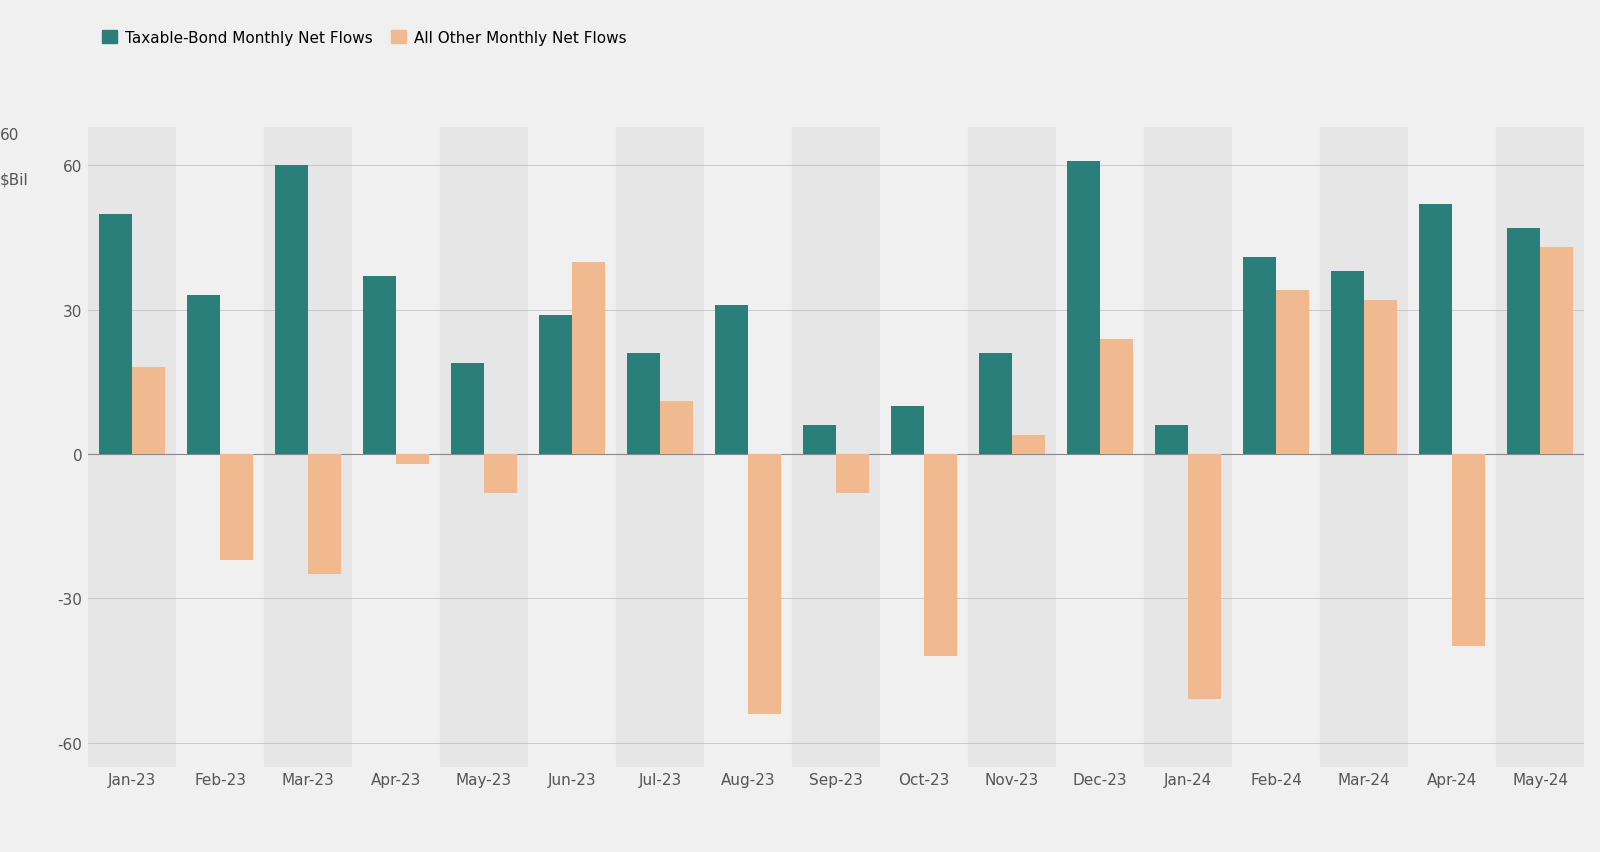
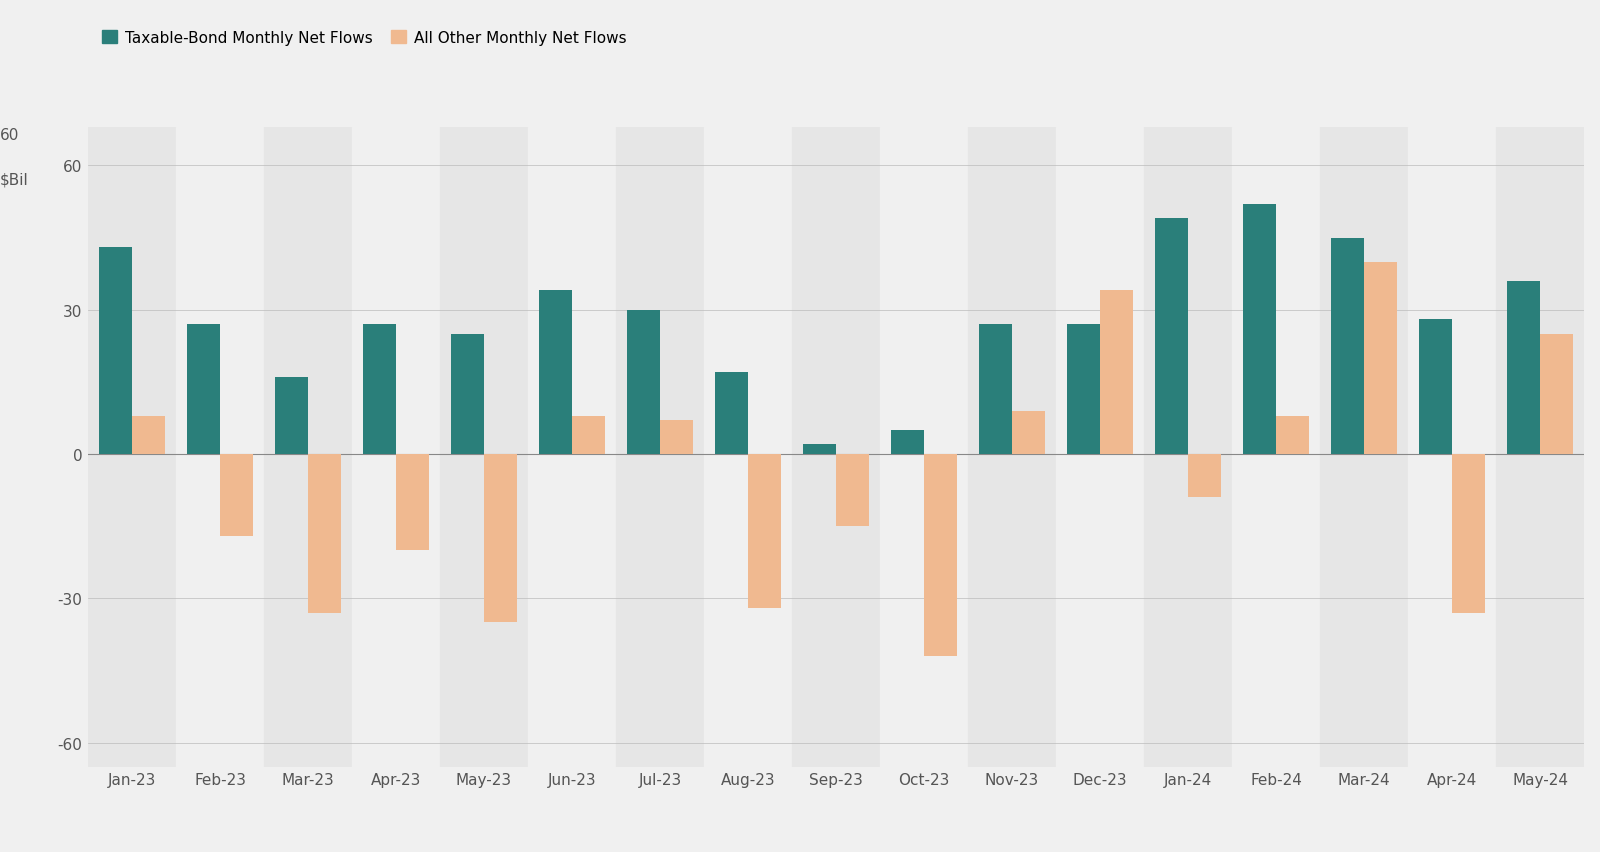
Taxable-Bond Monthly Net Flows/Jan-23: 50 -> 43
All Other Monthly Net Flows/Jan-23: 18 -> 8
Taxable-Bond Monthly Net Flows/Feb-23: 33 -> 27
All Other Monthly Net Flows/Feb-23: -22 -> -17
Taxable-Bond Monthly Net Flows/Mar-23: 60 -> 16
All Other Monthly Net Flows/Mar-23: -25 -> -33
Taxable-Bond Monthly Net Flows/Apr-23: 37 -> 27
All Other Monthly Net Flows/Apr-23: -2 -> -20
Taxable-Bond Monthly Net Flows/May-23: 19 -> 25
All Other Monthly Net Flows/May-23: -8 -> -35
Taxable-Bond Monthly Net Flows/Jun-23: 29 -> 34
All Other Monthly Net Flows/Jun-23: 40 -> 8
Taxable-Bond Monthly Net Flows/Jul-23: 21 -> 30
All Other Monthly Net Flows/Jul-23: 11 -> 7
Taxable-Bond Monthly Net Flows/Aug-23: 31 -> 17
All Other Monthly Net Flows/Aug-23: -54 -> -32
Taxable-Bond Monthly Net Flows/Sep-23: 6 -> 2
All Other Monthly Net Flows/Sep-23: -8 -> -15
Taxable-Bond Monthly Net Flows/Oct-23: 10 -> 5
Taxable-Bond Monthly Net Flows/Nov-23: 21 -> 27
All Other Monthly Net Flows/Nov-23: 4 -> 9
Taxable-Bond Monthly Net Flows/Dec-23: 61 -> 27
All Other Monthly Net Flows/Dec-23: 24 -> 34
Taxable-Bond Monthly Net Flows/Jan-24: 6 -> 49
All Other Monthly Net Flows/Jan-24: -51 -> -9
Taxable-Bond Monthly Net Flows/Feb-24: 41 -> 52
All Other Monthly Net Flows/Feb-24: 34 -> 8
Taxable-Bond Monthly Net Flows/Mar-24: 38 -> 45
All Other Monthly Net Flows/Mar-24: 32 -> 40
Taxable-Bond Monthly Net Flows/Apr-24: 52 -> 28
All Other Monthly Net Flows/Apr-24: -40 -> -33
Taxable-Bond Monthly Net Flows/May-24: 47 -> 36
All Other Monthly Net Flows/May-24: 43 -> 25
